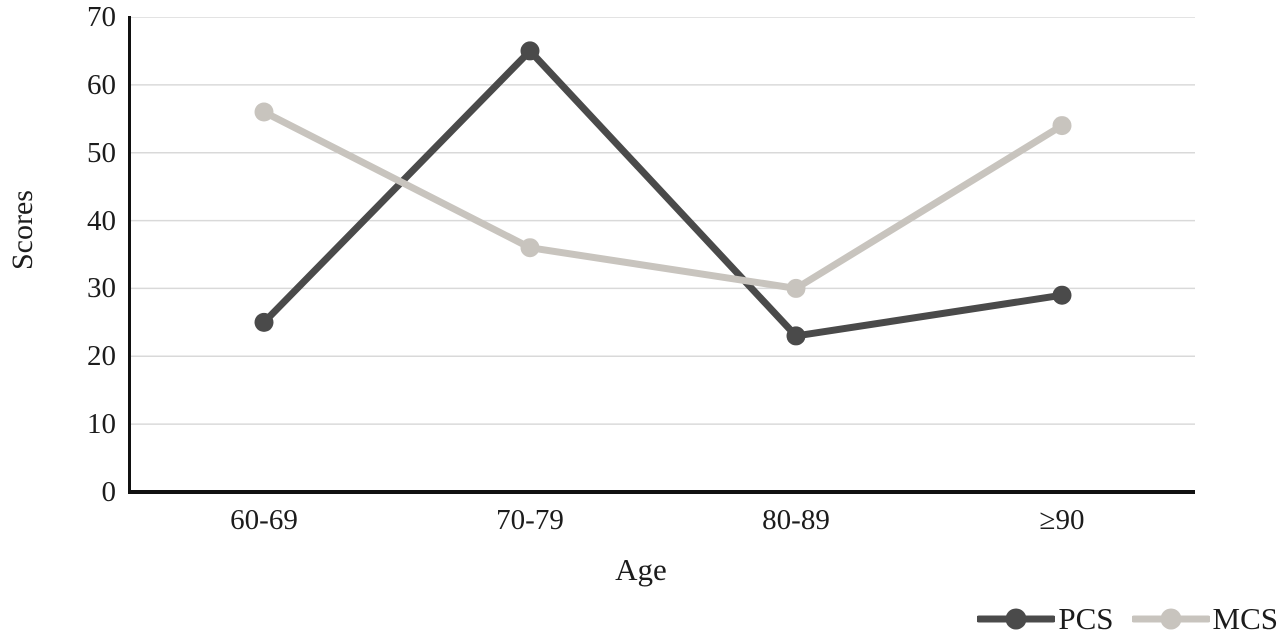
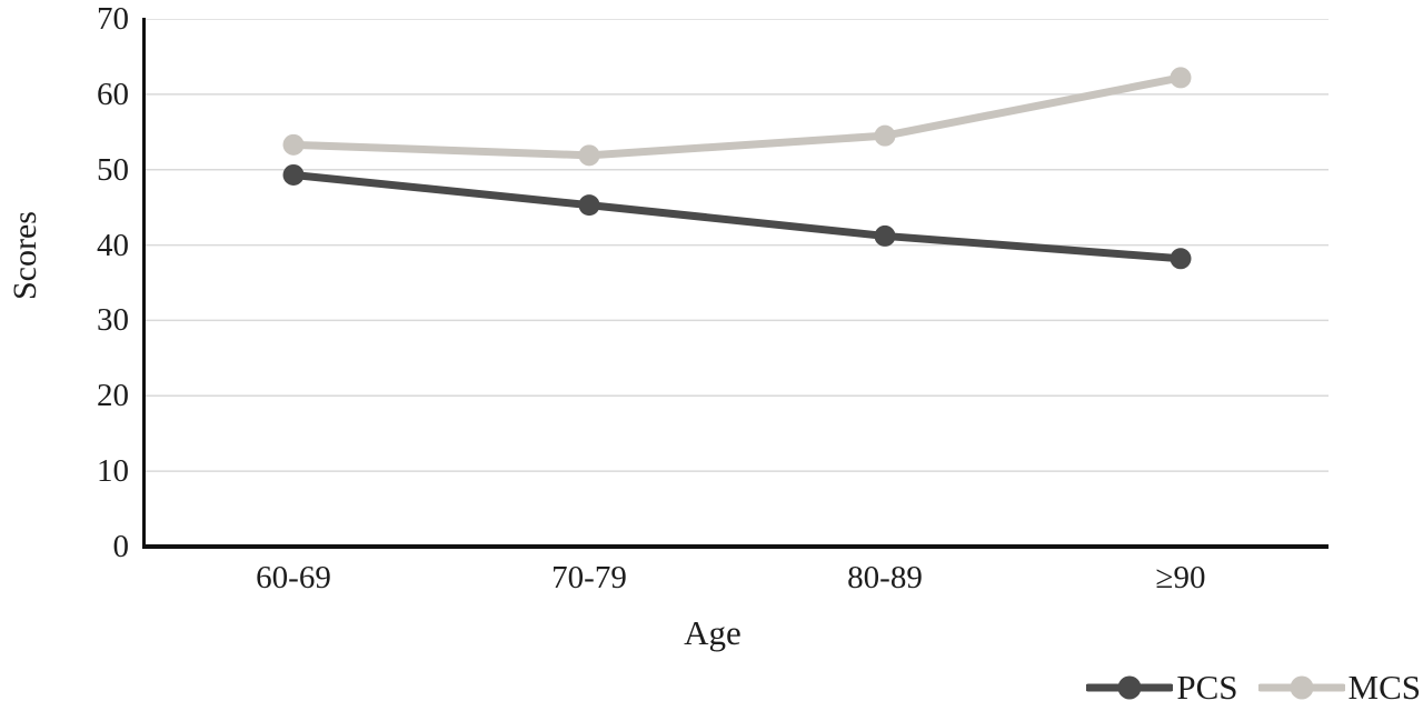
PCS/60-69: 25 -> 49
MCS/60-69: 56 -> 53
PCS/70-79: 65 -> 45
MCS/70-79: 36 -> 52
PCS/80-89: 23 -> 41
MCS/80-89: 30 -> 54
PCS/≥90: 29 -> 38
MCS/≥90: 54 -> 62
